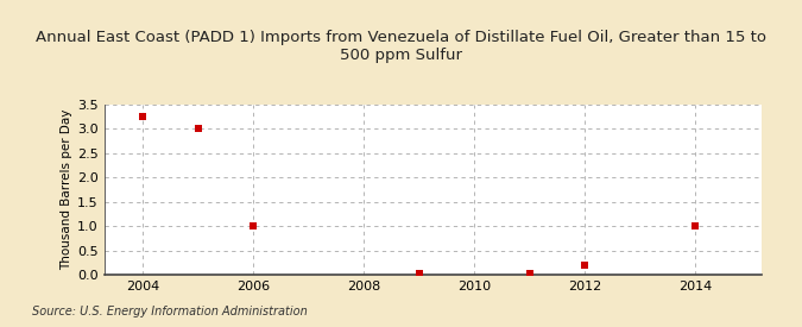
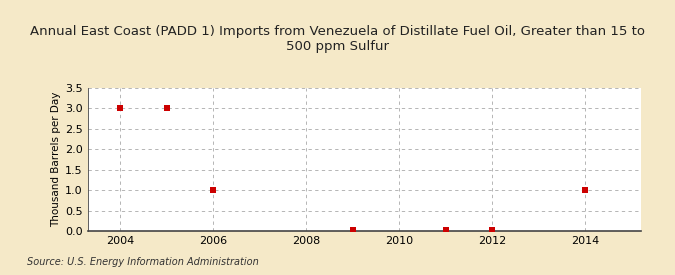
2004: 3.25 -> 3.00
2012: 0.20 -> 0.02
